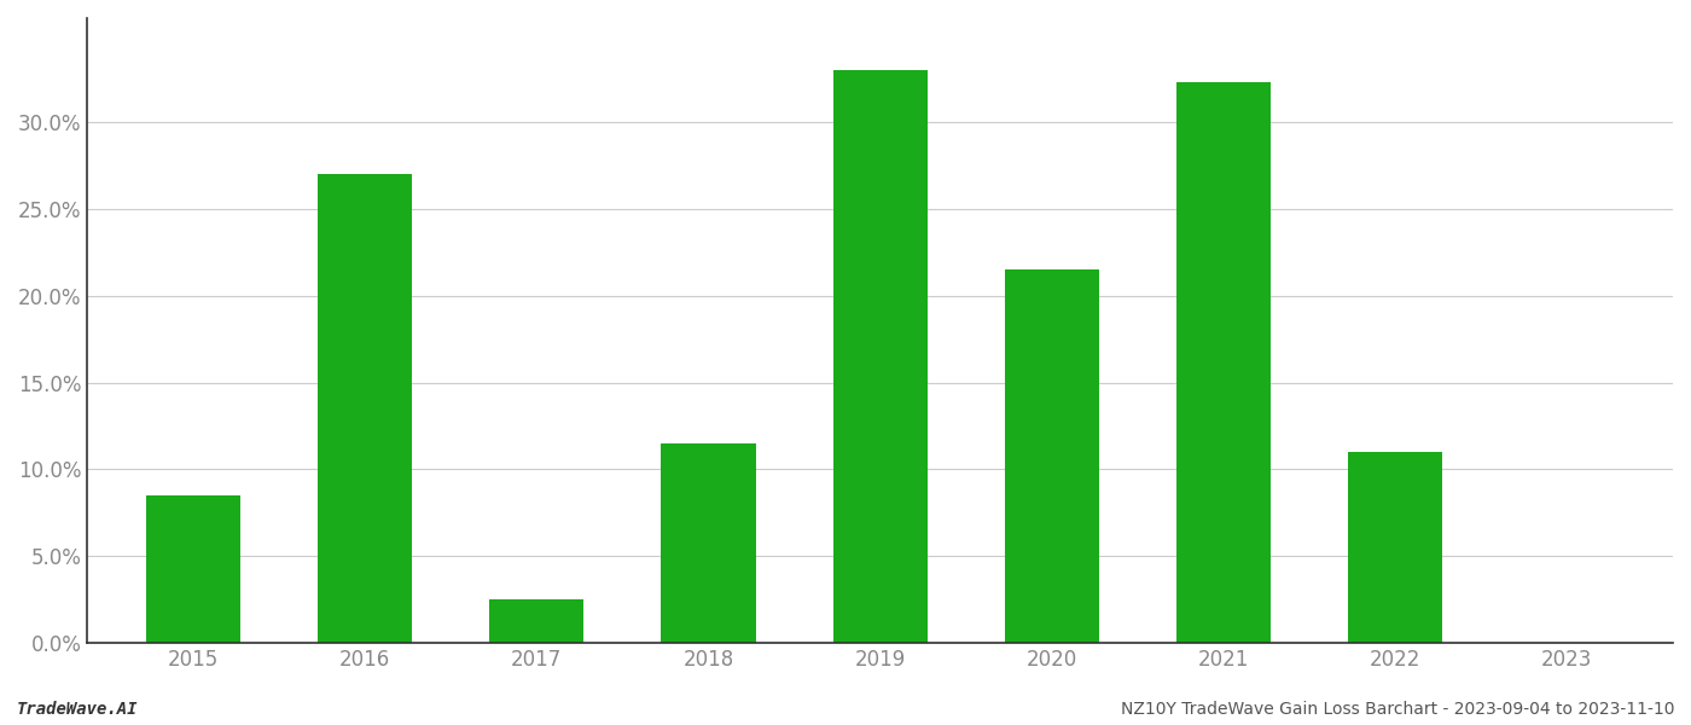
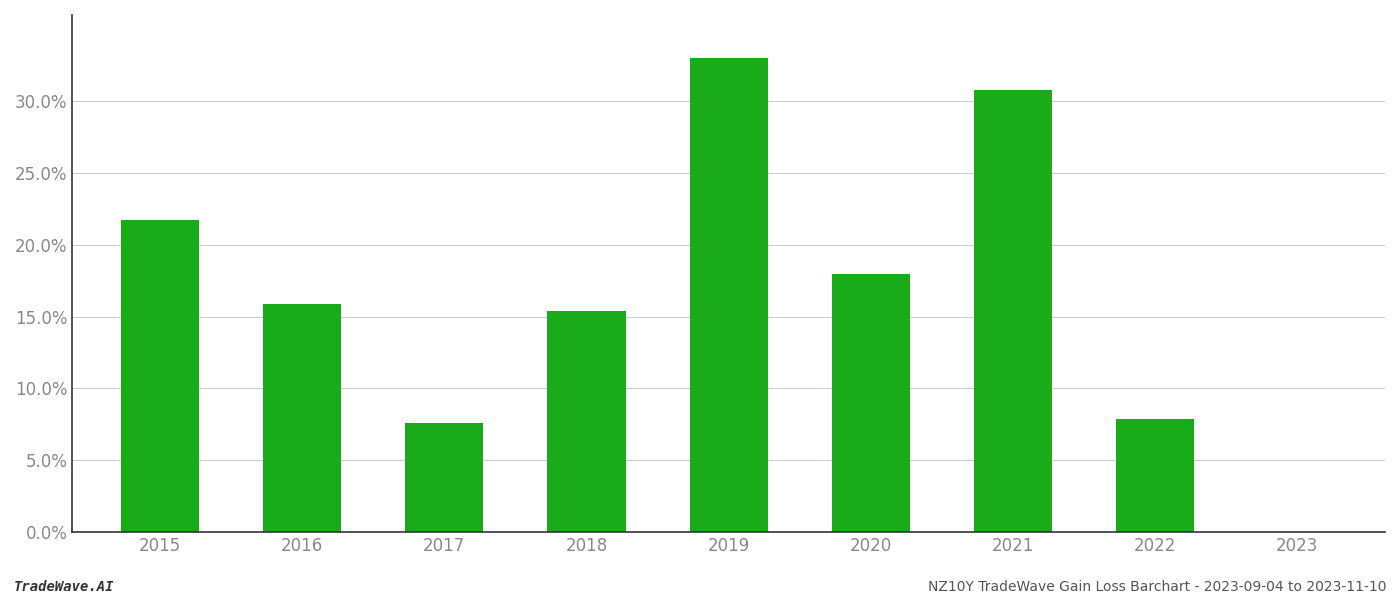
2015: 8.5% -> 21.7%
2016: 27.0% -> 15.9%
2017: 2.5% -> 7.6%
2018: 11.5% -> 15.4%
2020: 21.5% -> 18.0%
2021: 32.3% -> 30.8%
2022: 11.0% -> 7.9%
